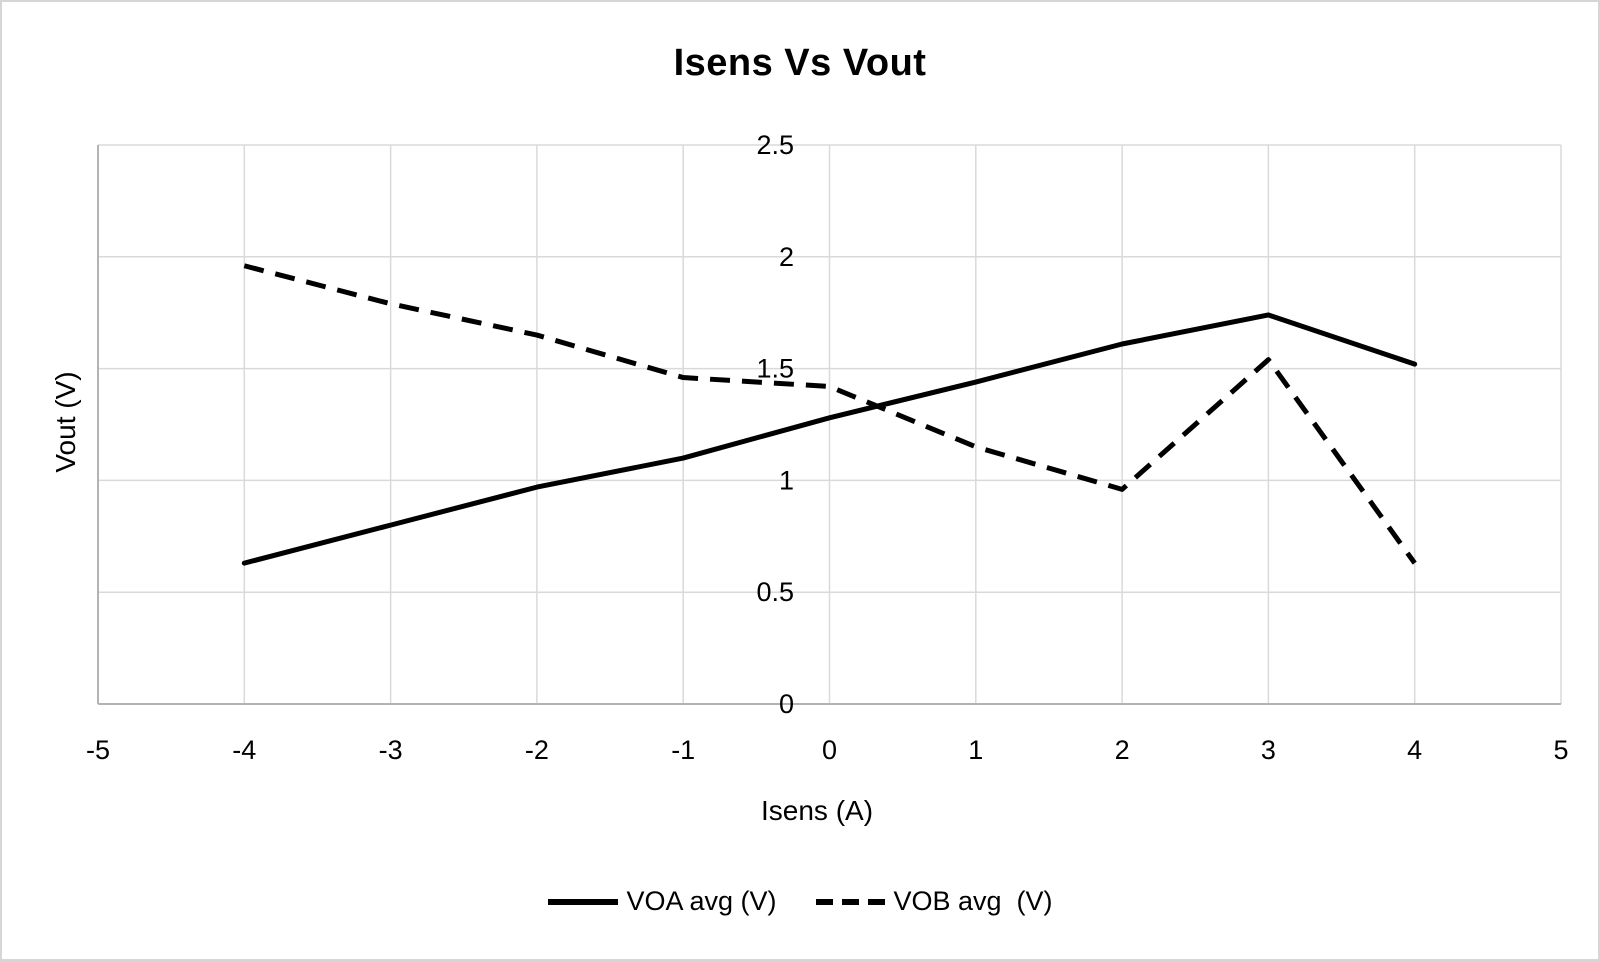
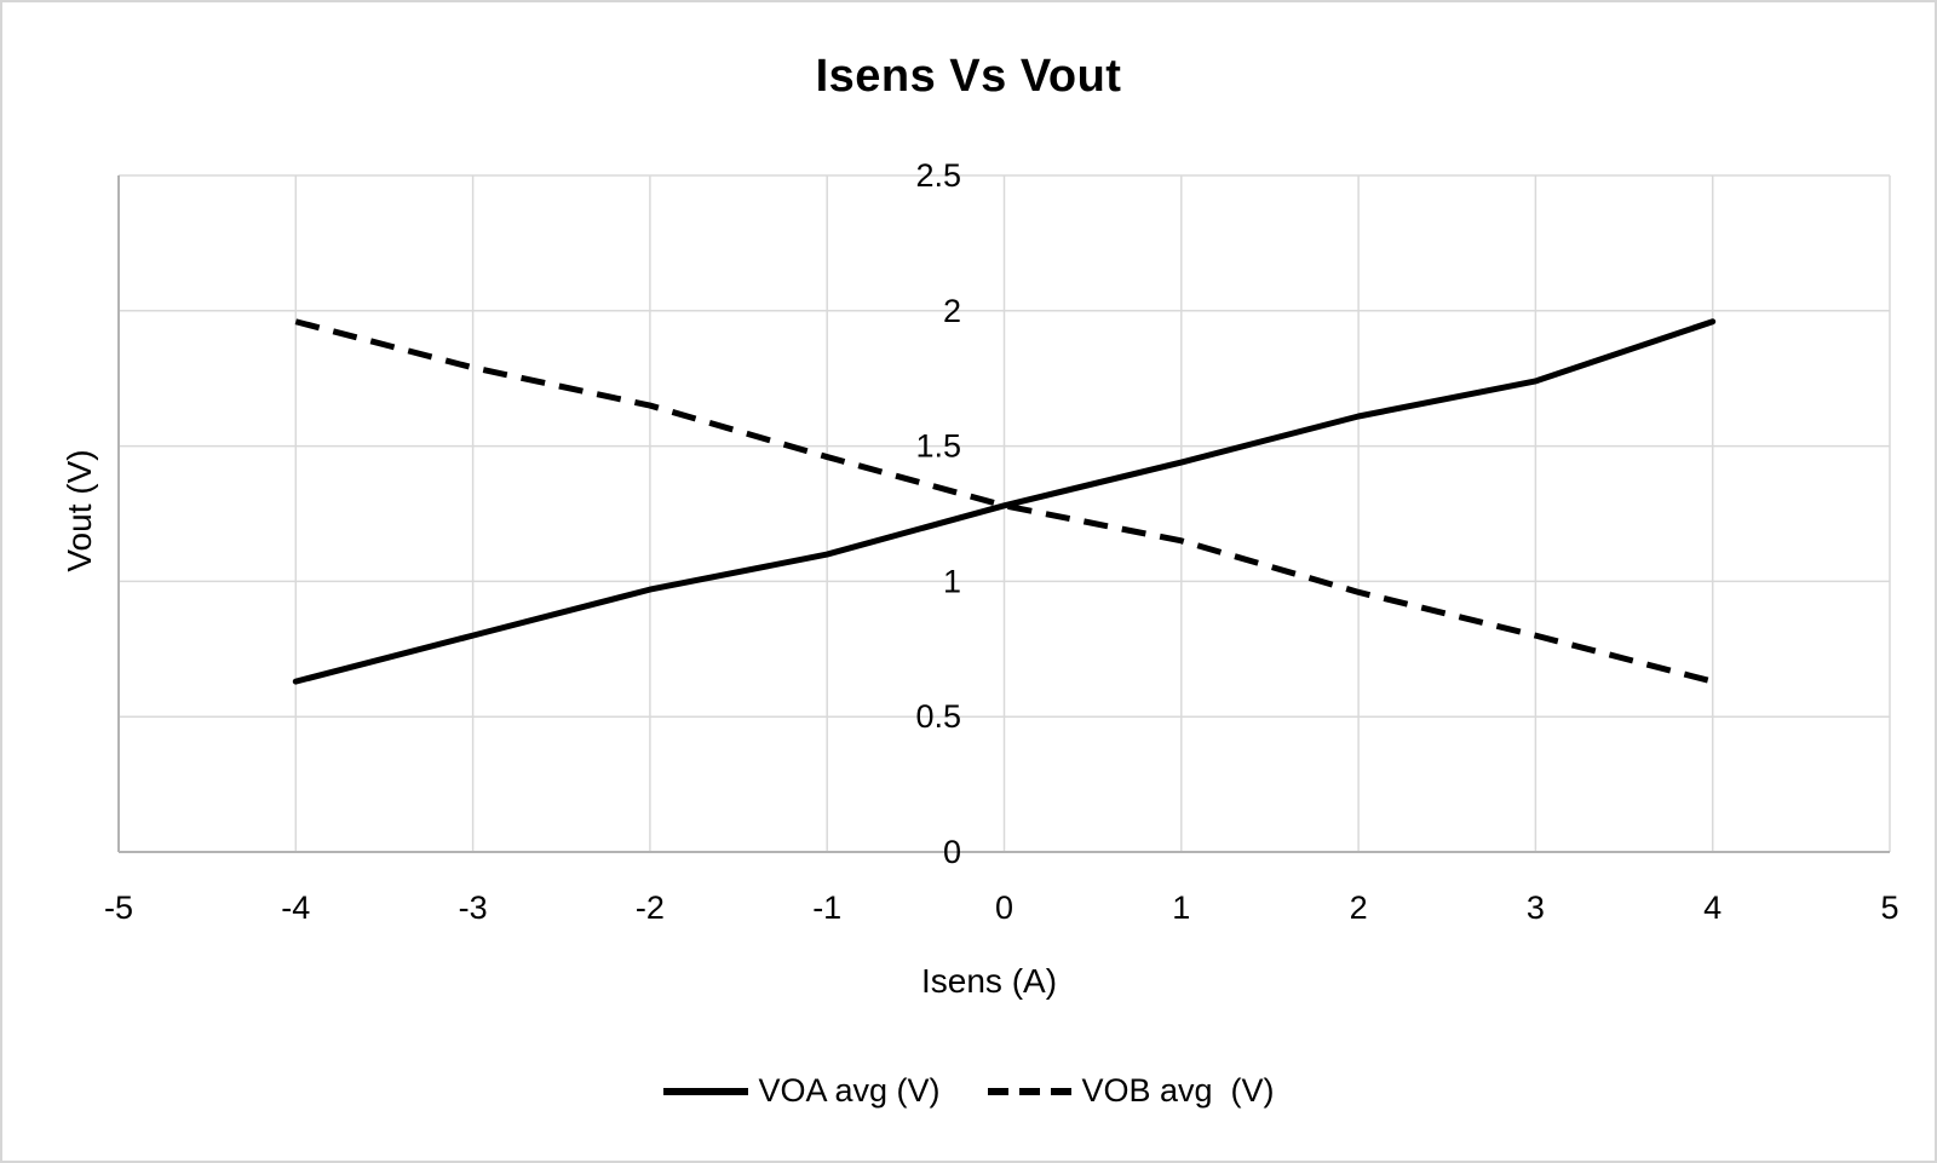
VOB avg (V)/0: 1.42 -> 1.28
VOB avg (V)/3: 1.54 -> 0.80
VOA avg (V)/4: 1.52 -> 1.96
